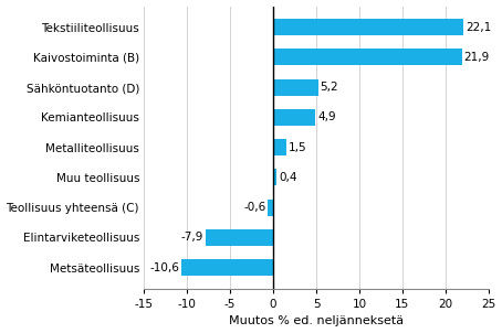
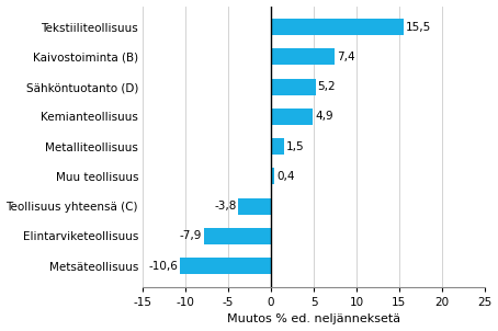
Tekstiiliteollisuus: 22,1 -> 15,5
Kaivostoiminta (B): 21,9 -> 7,4
Teollisuus yhteensä (C): -0,6 -> -3,8
